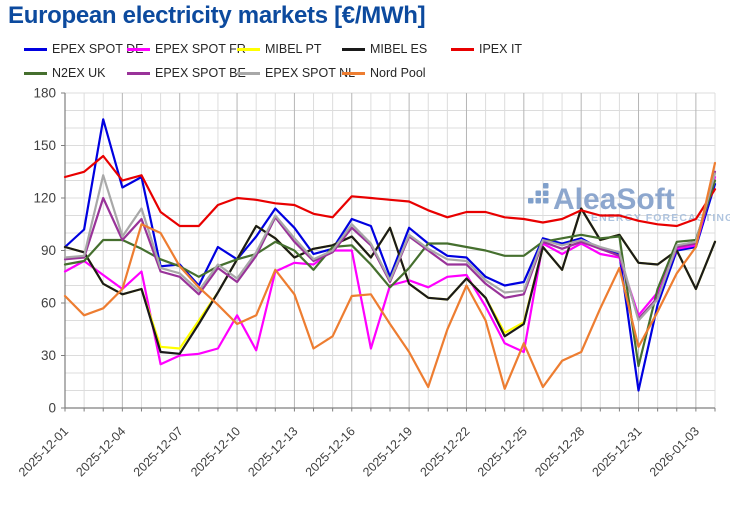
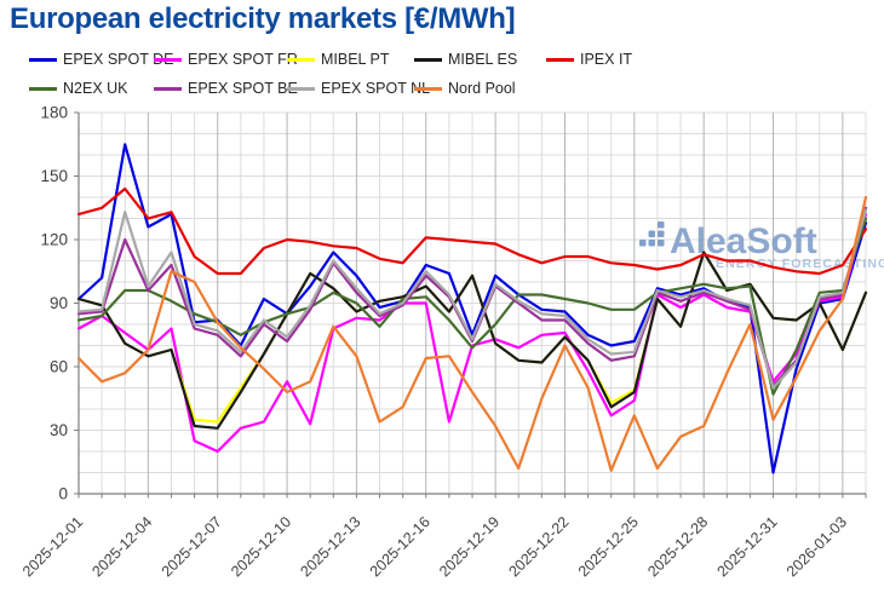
EPEX SPOT FR/2025-12-07: 30 -> 20
EPEX SPOT FR/2025-12-25: 32 -> 44
N2EX UK/2025-12-31: 24 -> 47
